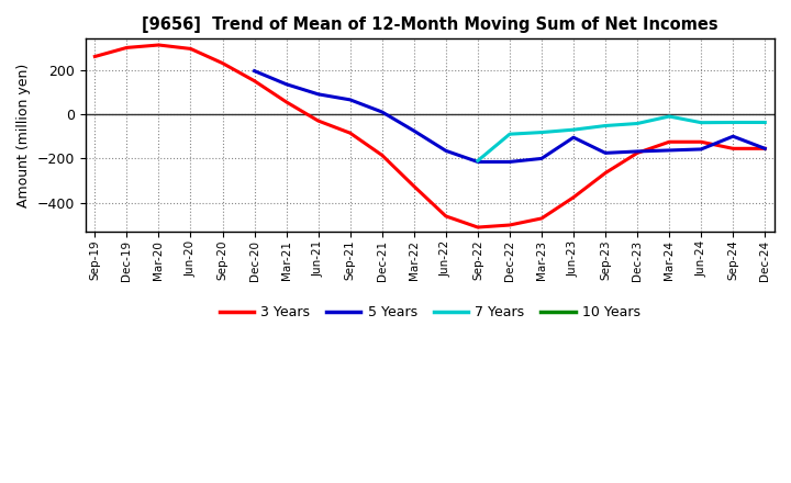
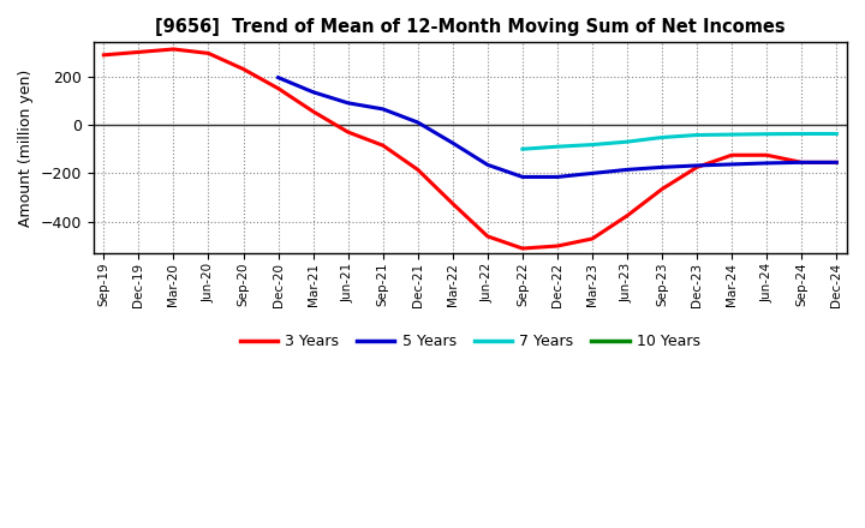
3 Years/Sep-19: 260 -> 288
7 Years/Sep-22: -210 -> -100
5 Years/Jun-23: -105 -> -185
7 Years/Mar-24: -10 -> -40
5 Years/Sep-24: -100 -> -155
